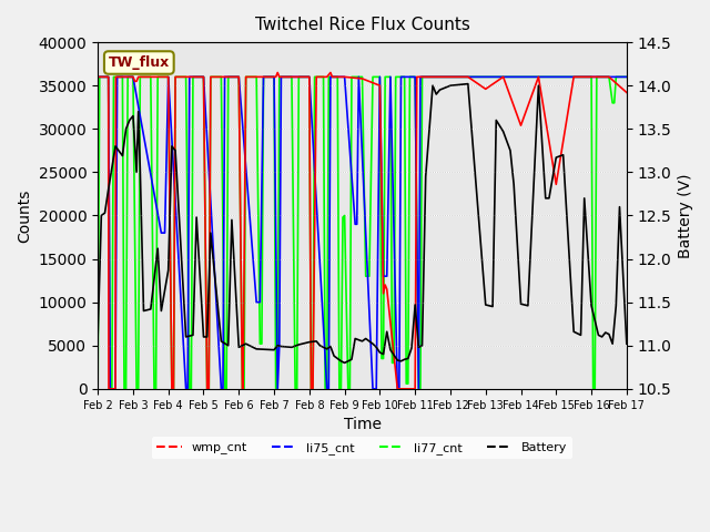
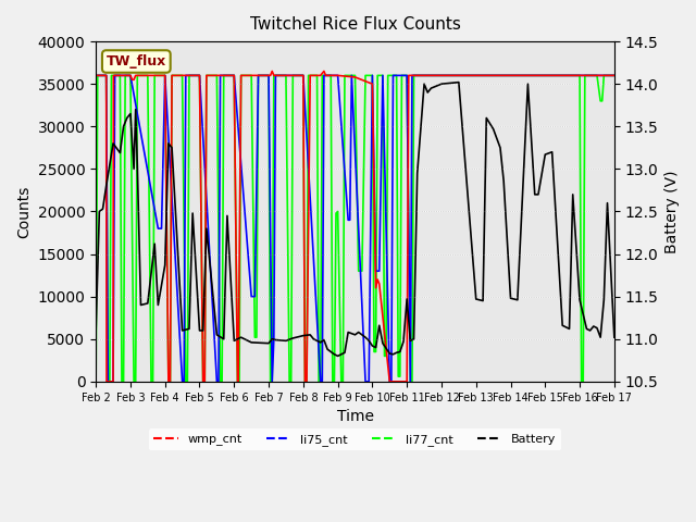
wmp_cnt/Feb 13: 34600 -> 36000
wmp_cnt/Feb 14: 30400 -> 36000
wmp_cnt/Feb 15: 23600 -> 36000
wmp_cnt/Feb 17: 34200 -> 36000
